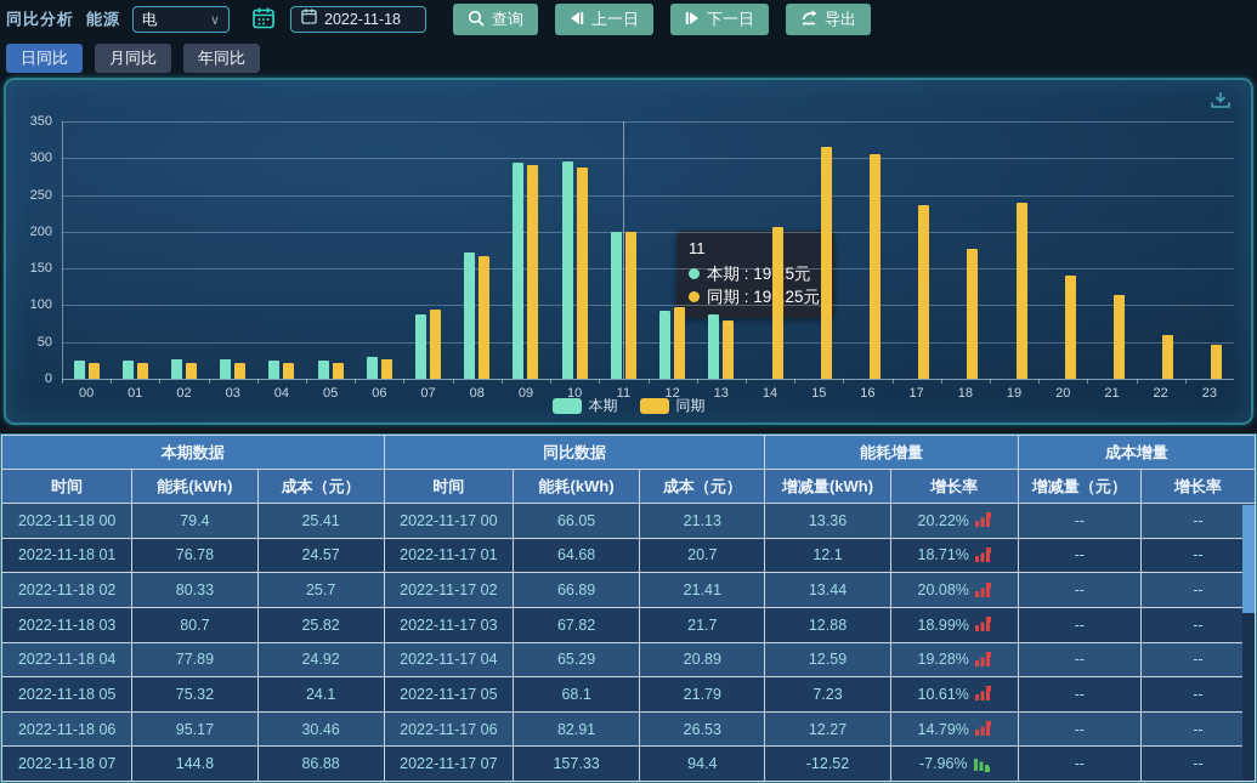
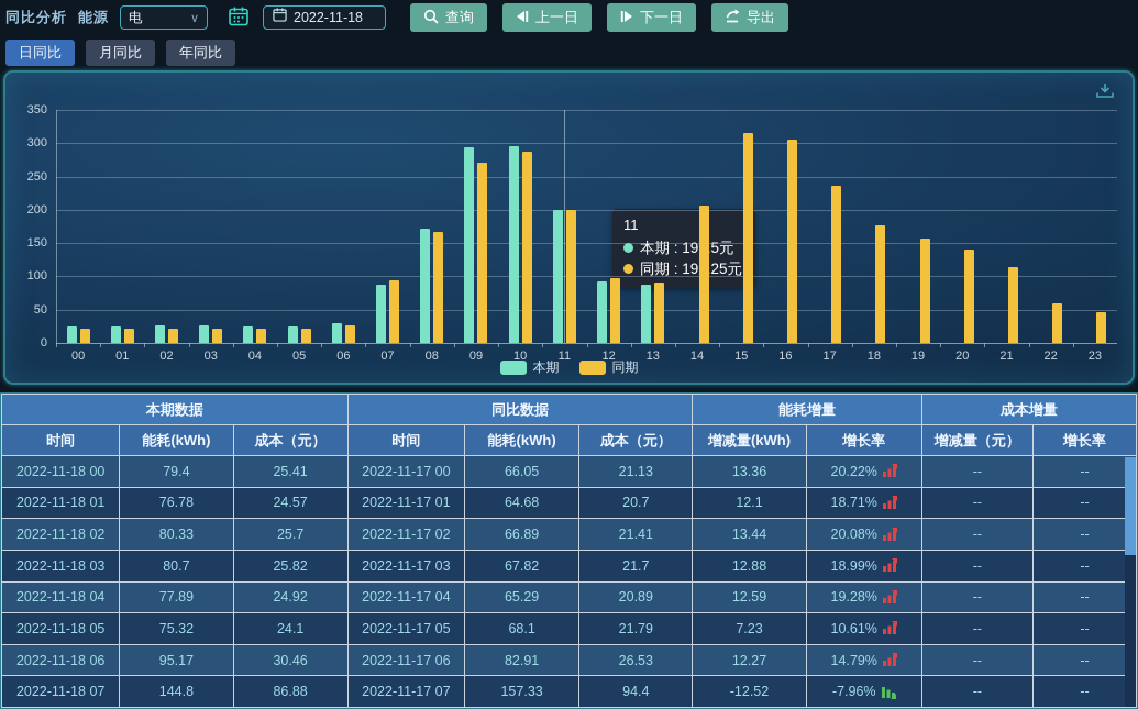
同期/09: 290 -> 270
同期/13: 80 -> 90
同期/19: 240 -> 160
